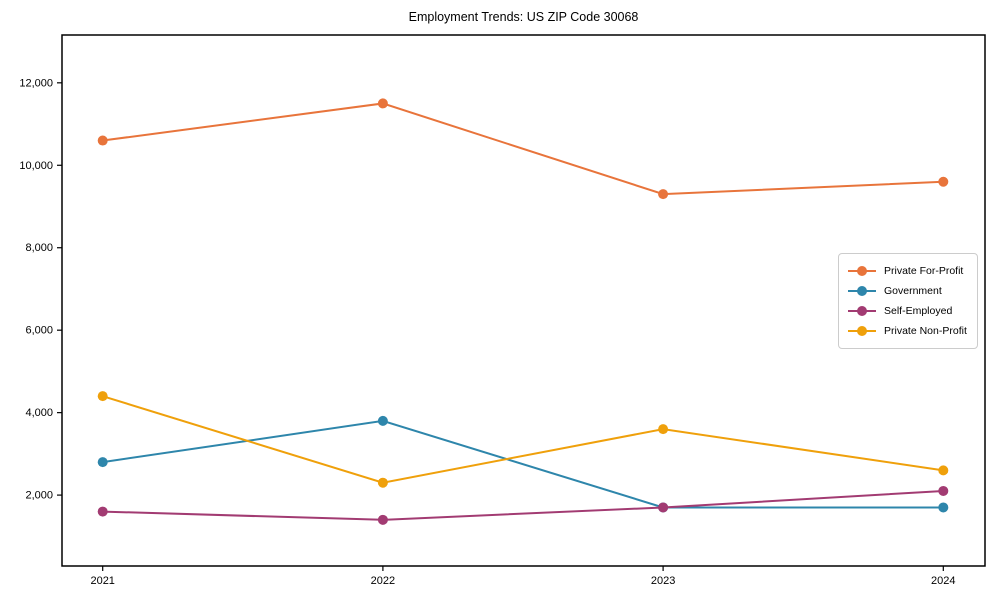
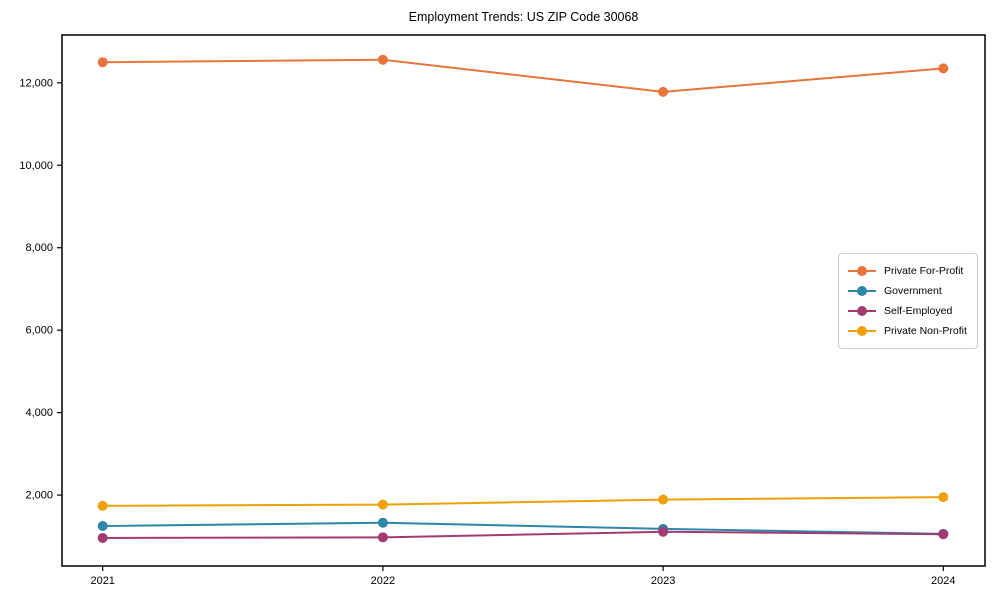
Private For-Profit/2021: 10600 -> 12500
Government/2021: 2800 -> 1200
Self-Employed/2021: 1600 -> 1000
Private Non-Profit/2021: 4400 -> 1700
Private For-Profit/2022: 11500 -> 12600
Government/2022: 3800 -> 1300
Self-Employed/2022: 1400 -> 1000
Private Non-Profit/2022: 2300 -> 1800
Private For-Profit/2023: 9300 -> 11800
Government/2023: 1700 -> 1200
Self-Employed/2023: 1700 -> 1100
Private Non-Profit/2023: 3600 -> 1900
Private For-Profit/2024: 9600 -> 12400
Government/2024: 1700 -> 1100
Self-Employed/2024: 2100 -> 1000
Private Non-Profit/2024: 2600 -> 2000
